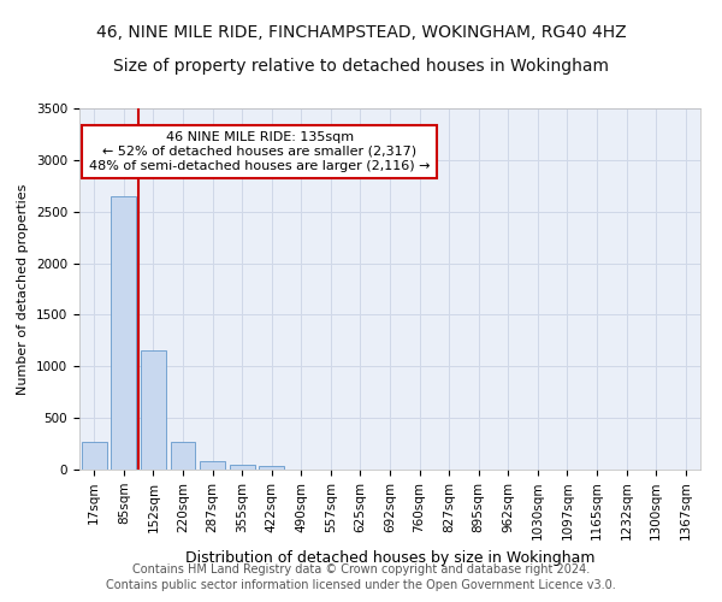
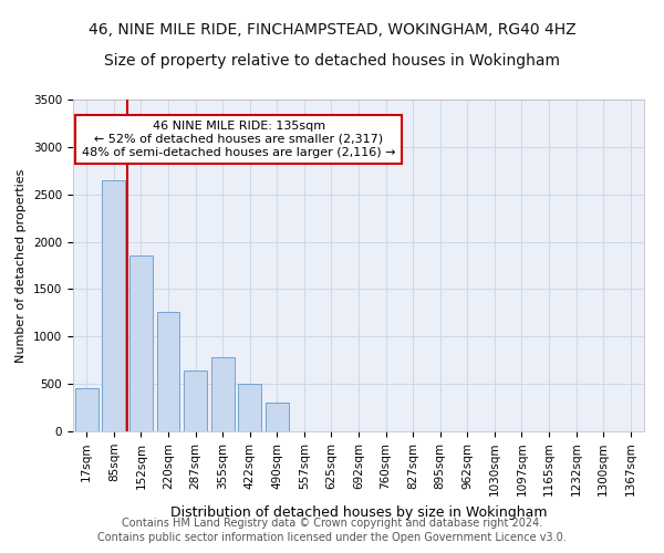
17sqm: 270 -> 460
152sqm: 1150 -> 1860
220sqm: 270 -> 1260
287sqm: 80 -> 640
355sqm: 50 -> 780
422sqm: 30 -> 500
490sqm: 0 -> 300
